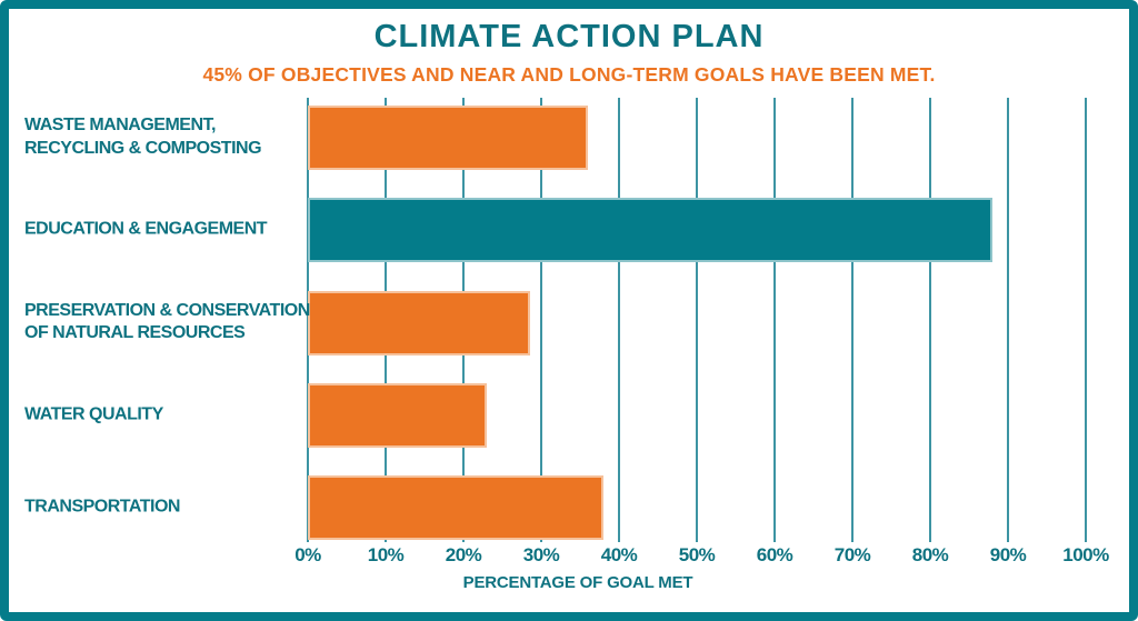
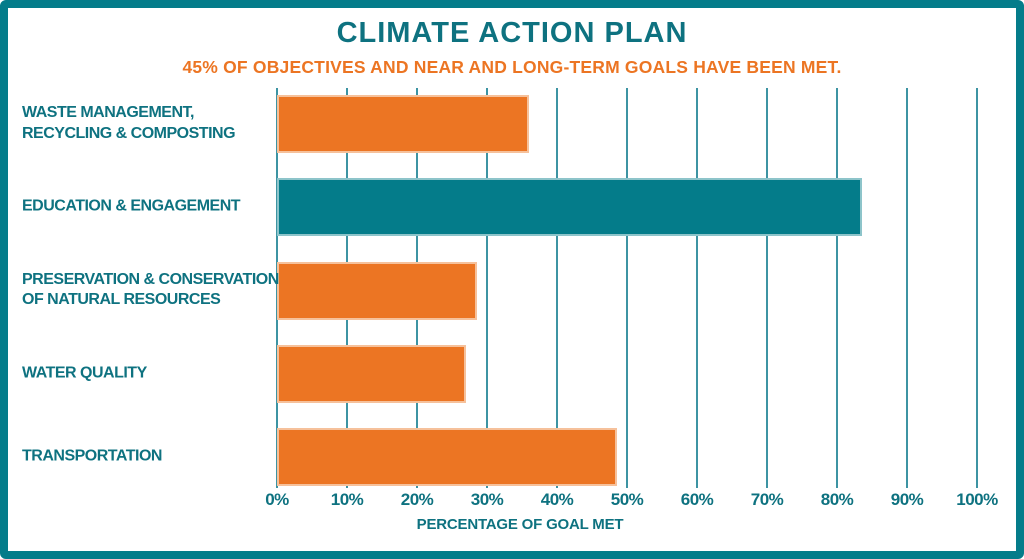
EDUCATION & ENGAGEMENT: 88% -> 84%
WATER QUALITY: 23% -> 27%
TRANSPORTATION: 38% -> 48%
